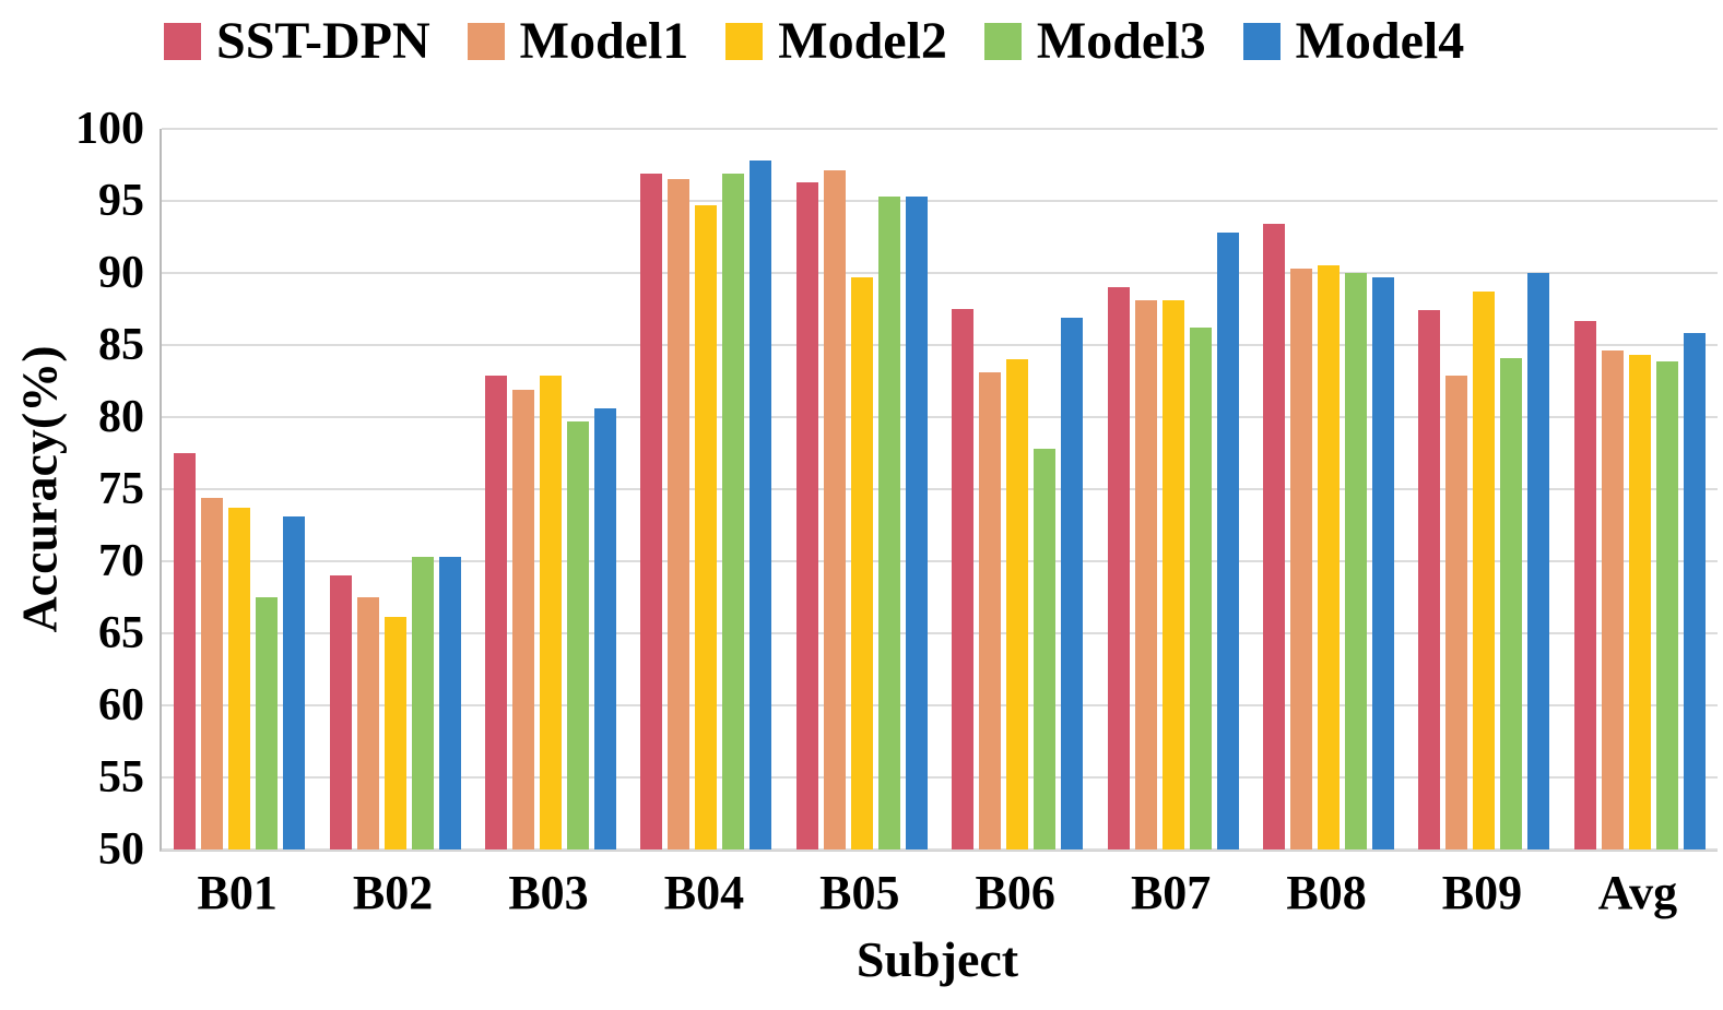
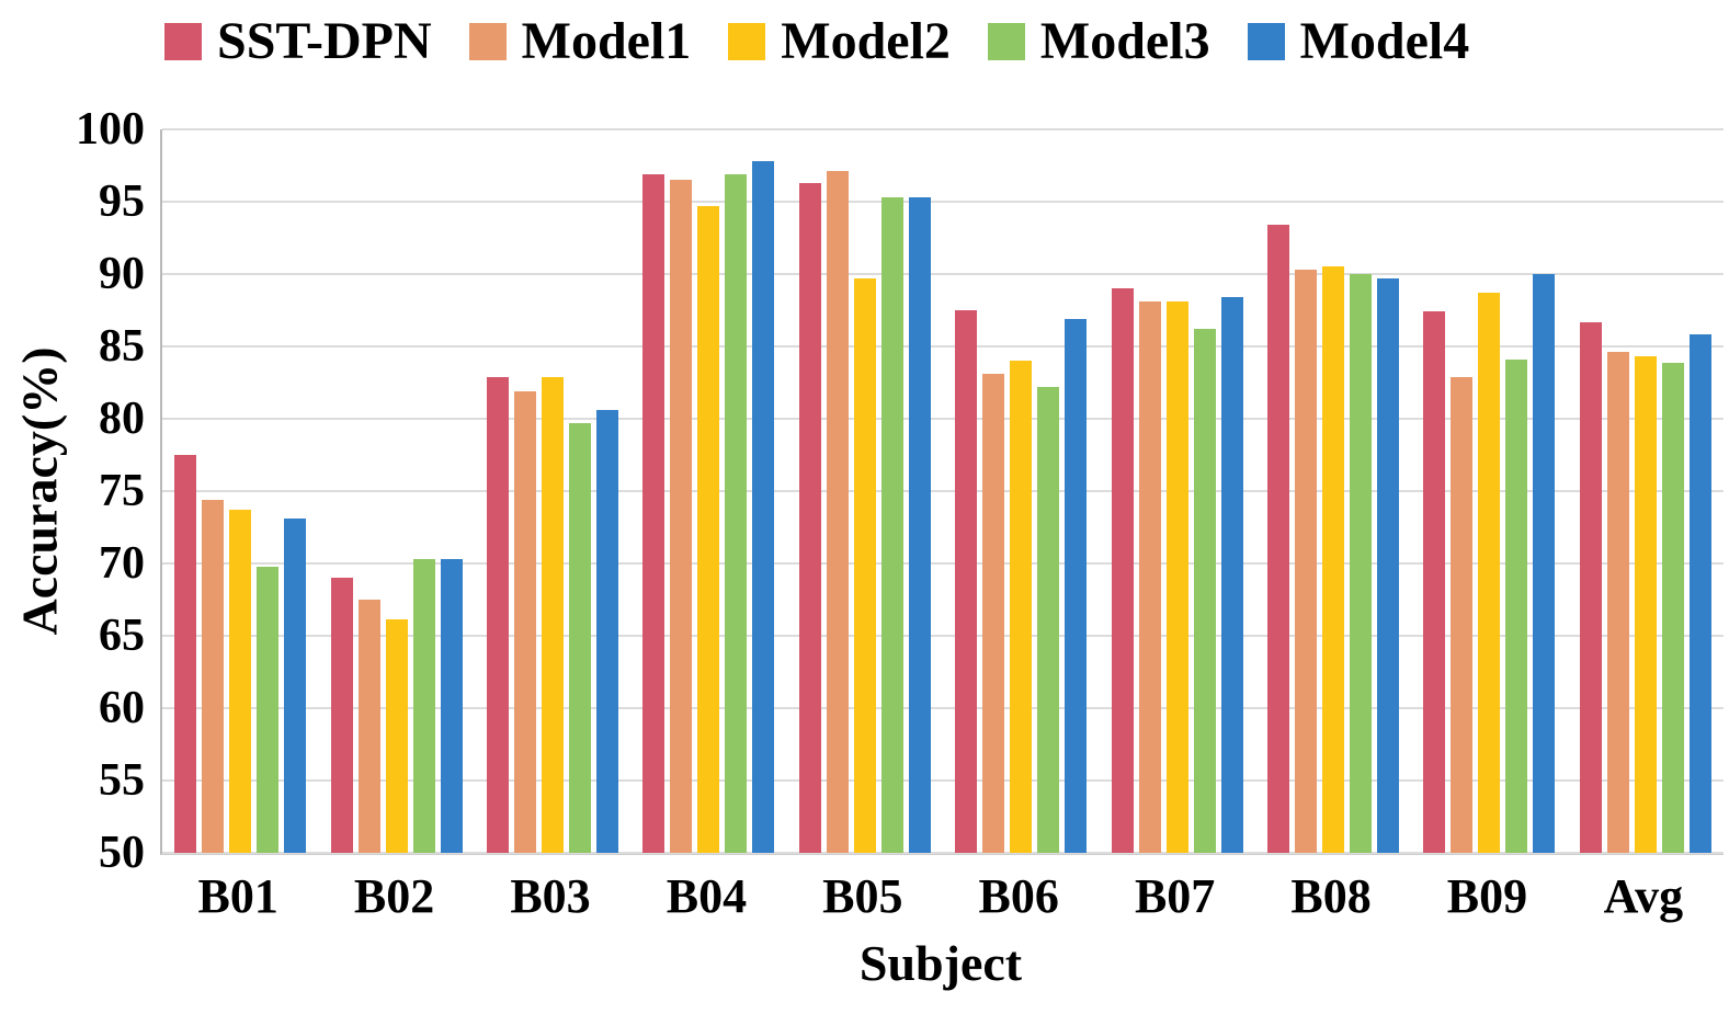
Model3/B01: 67.5 -> 69.8
Model3/B06: 77.8 -> 82.2
Model4/B07: 92.8 -> 88.4
